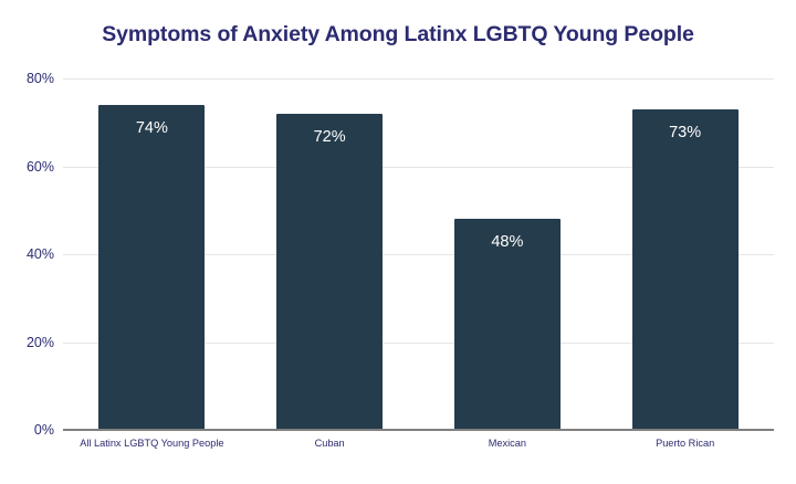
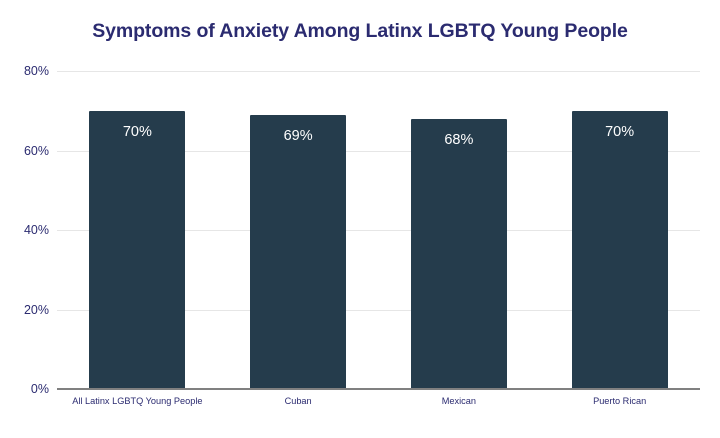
All Latinx LGBTQ Young People: 74% -> 70%
Cuban: 72% -> 69%
Mexican: 48% -> 68%
Puerto Rican: 73% -> 70%
